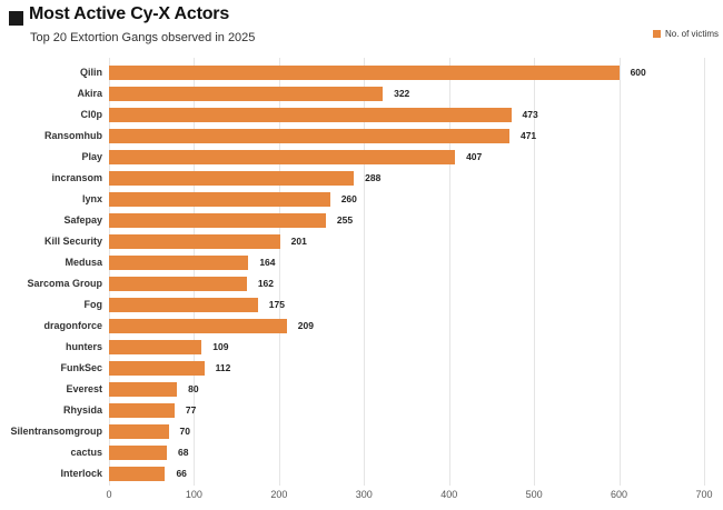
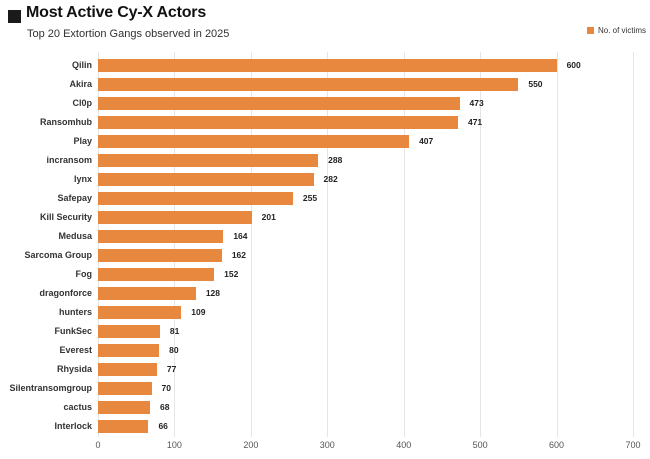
Akira: 322 -> 550
lynx: 260 -> 282
Fog: 175 -> 152
dragonforce: 209 -> 128
FunkSec: 112 -> 81
